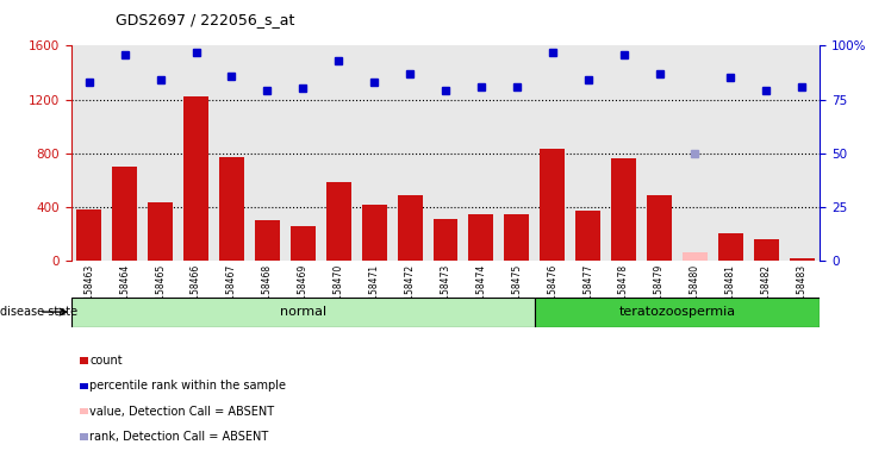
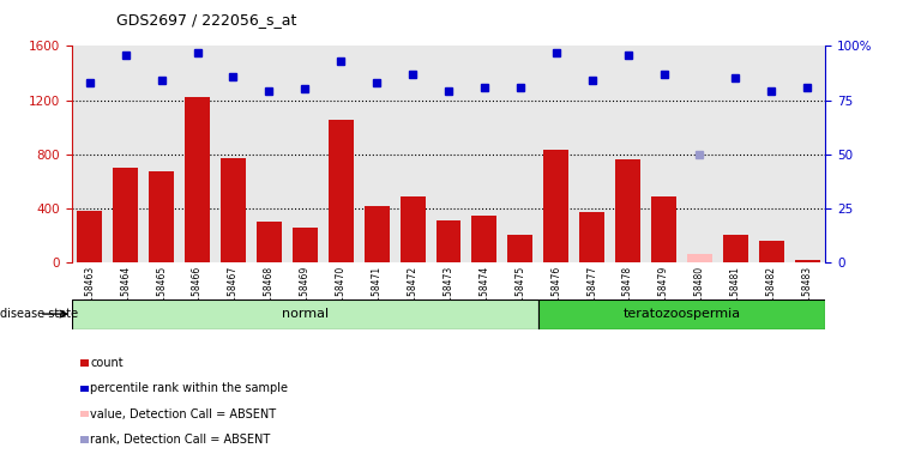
GSM158465: 430 -> 670
GSM158470: 580 -> 1050
GSM158475: 340 -> 200
